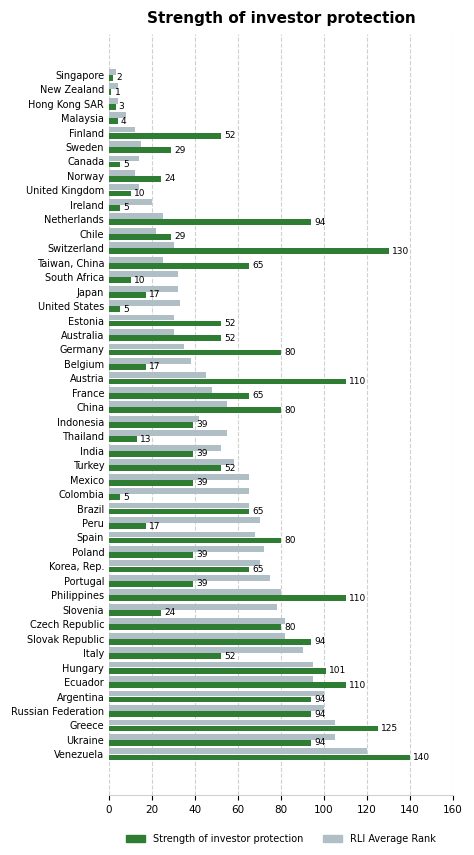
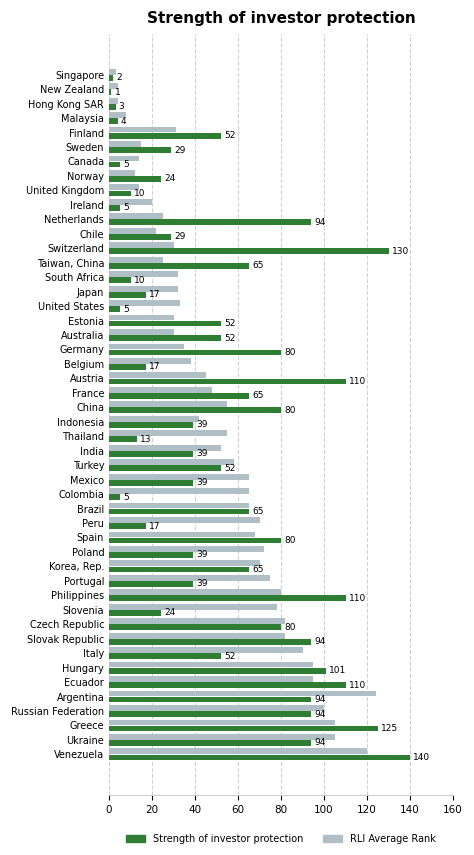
RLI Average Rank/Finland: 12 -> 31
RLI Average Rank/Argentina: 100 -> 124
